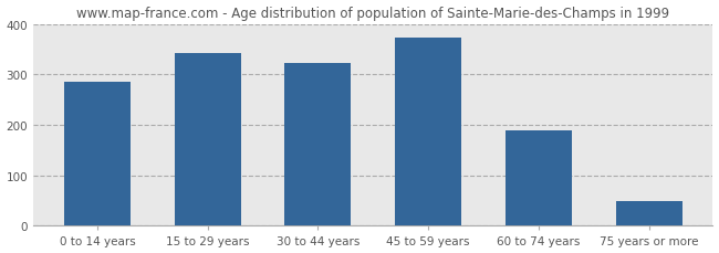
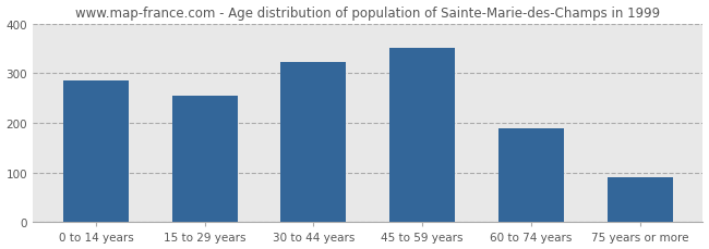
15 to 29 years: 343 -> 255
45 to 59 years: 372 -> 350
75 years or more: 50 -> 90
